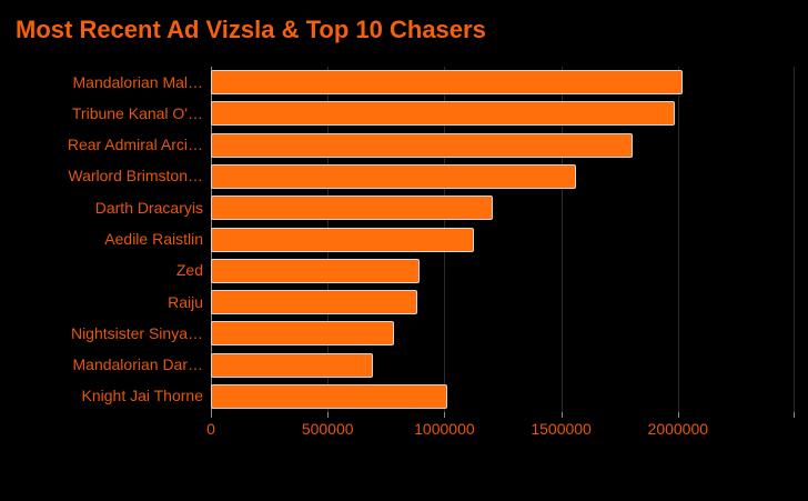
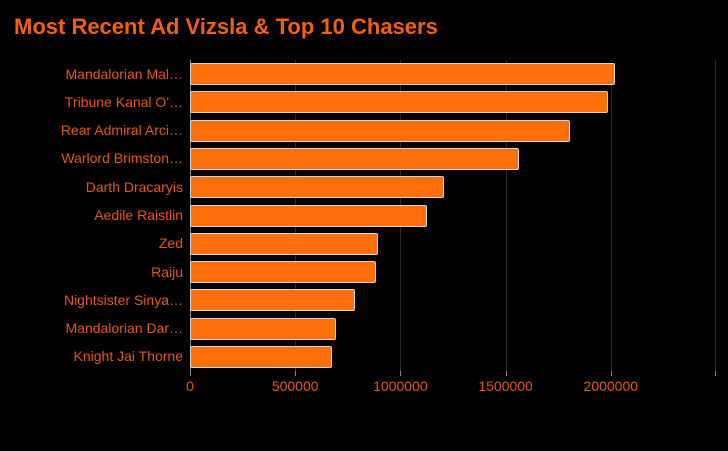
Knight Jai Thorne: 1010000 -> 680000
